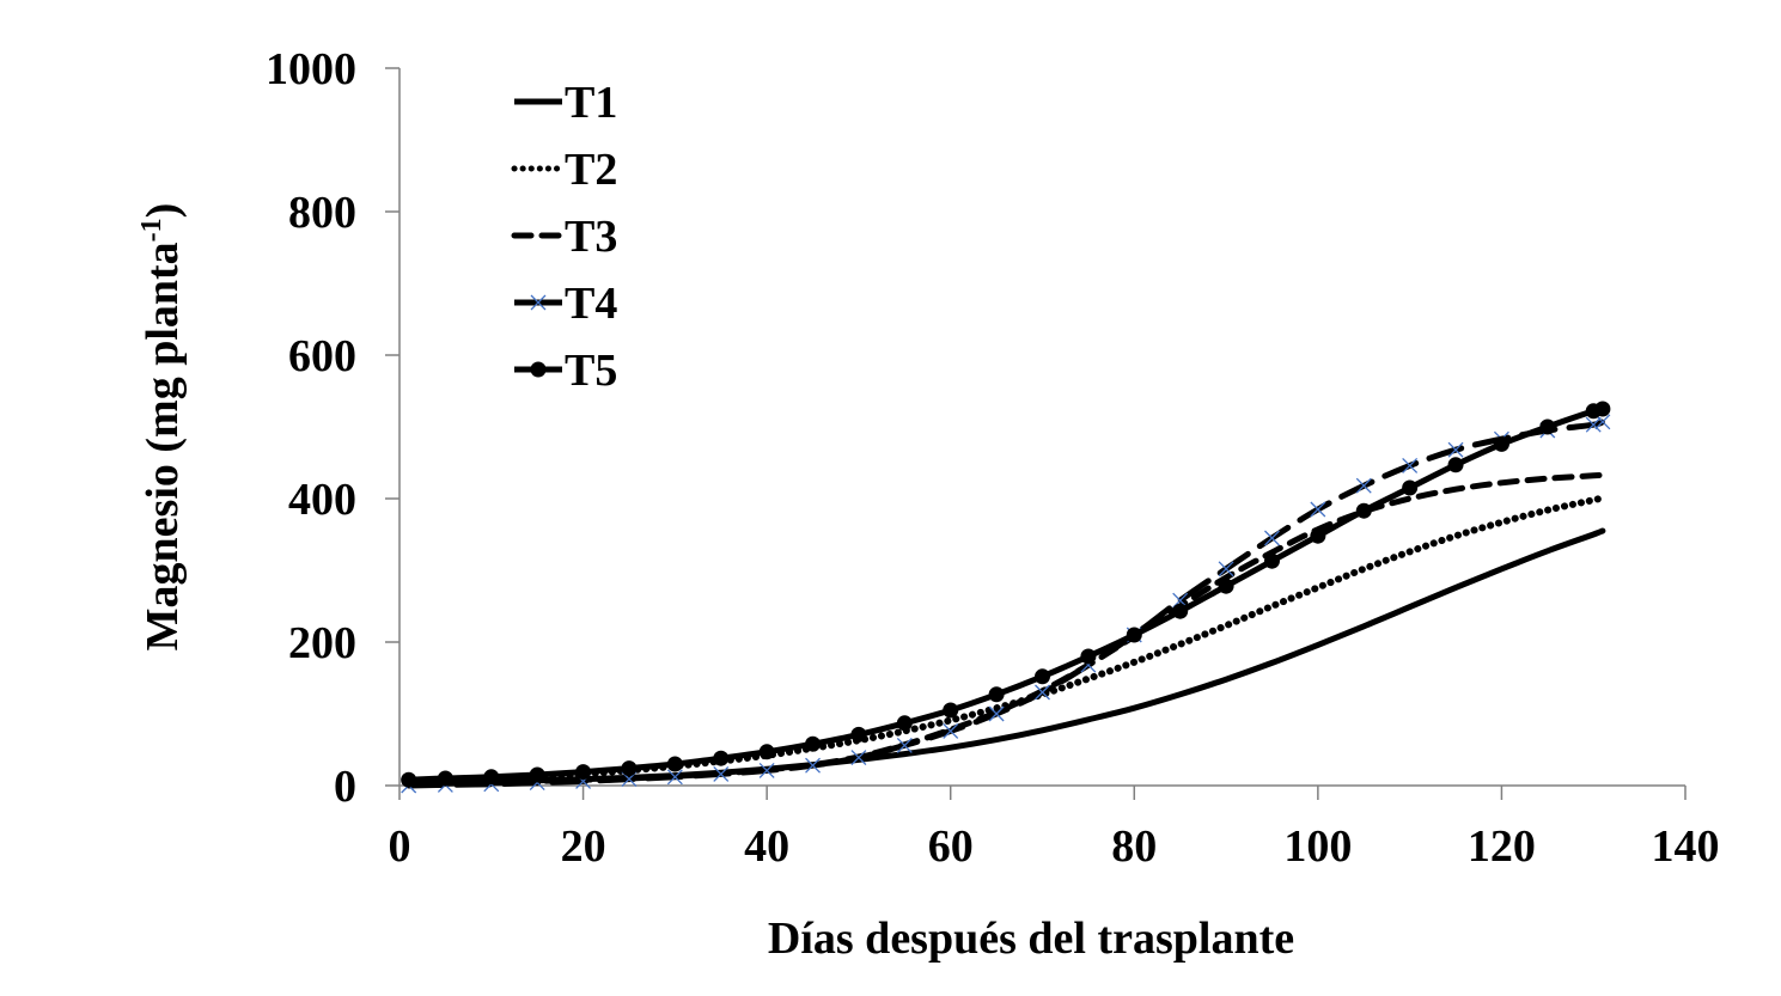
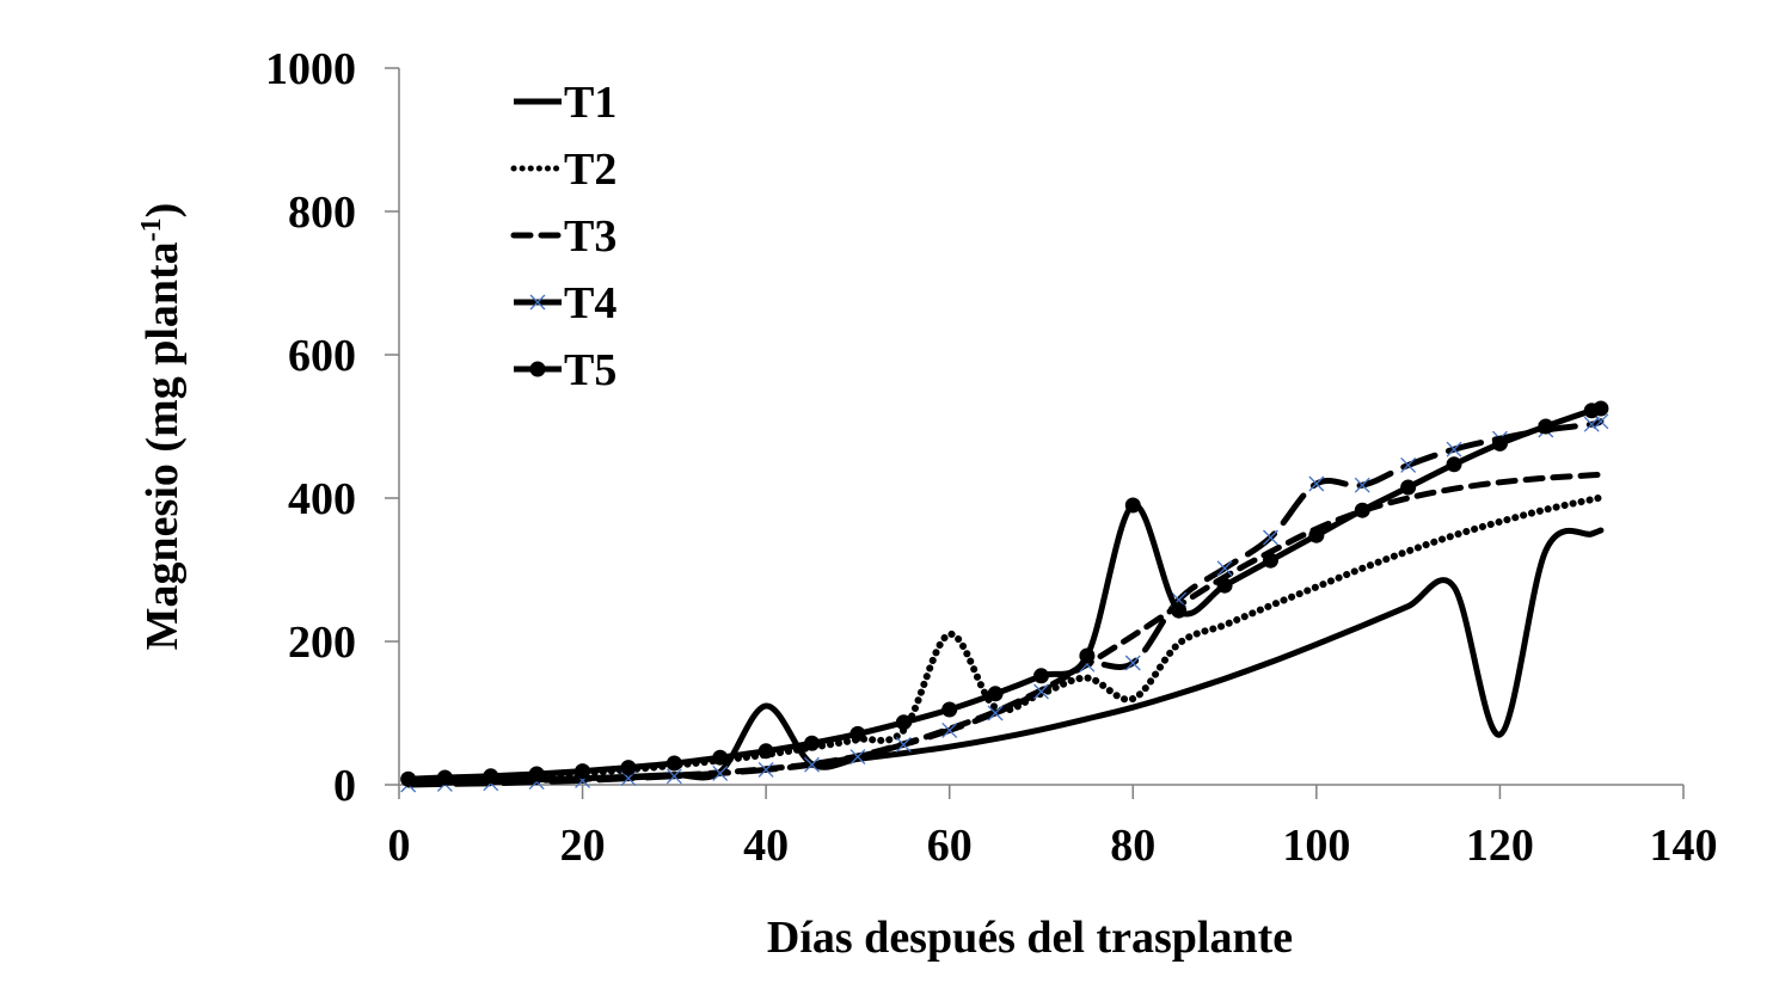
T1/40: 20 -> 110
T2/60: 90 -> 210
T2/80: 170 -> 120
T4/80: 210 -> 170
T5/80: 210 -> 390
T4/100: 380 -> 420
T1/120: 300 -> 70
